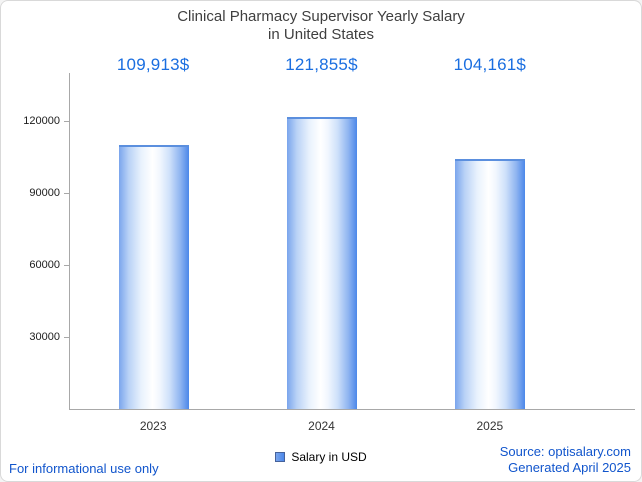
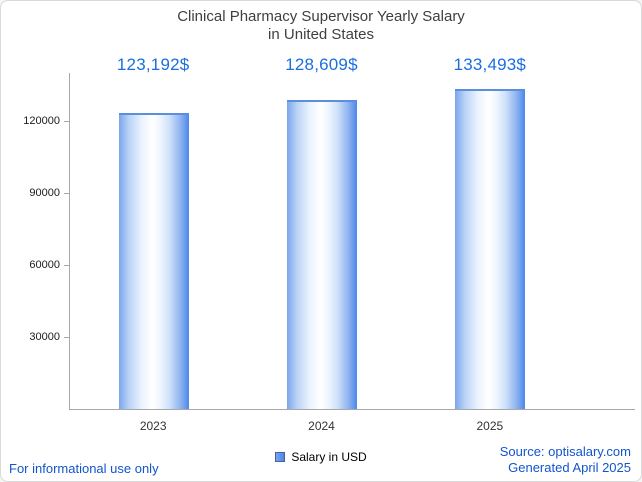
2023: 109,913 -> 123,192
2024: 121,855 -> 128,609
2025: 104,161 -> 133,493
